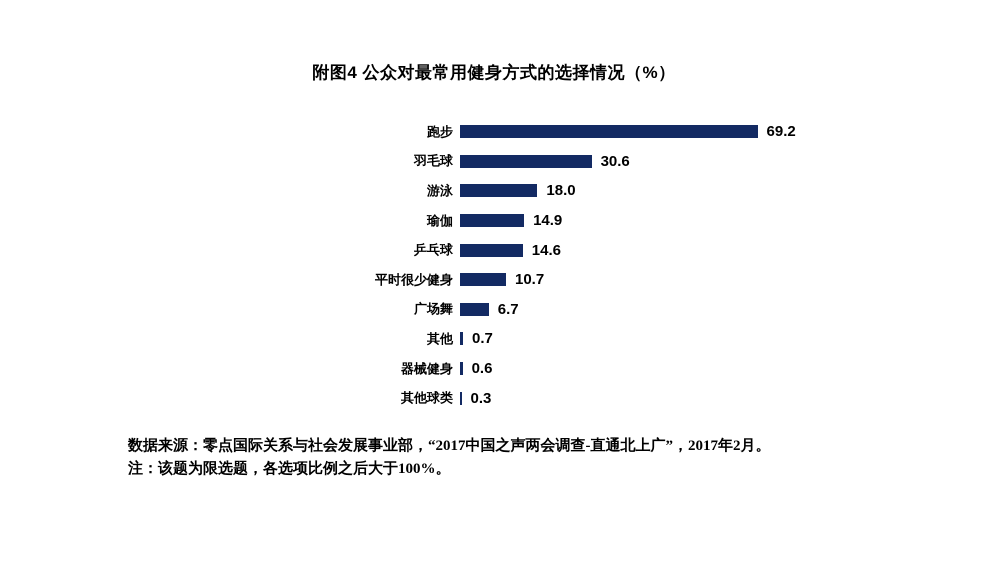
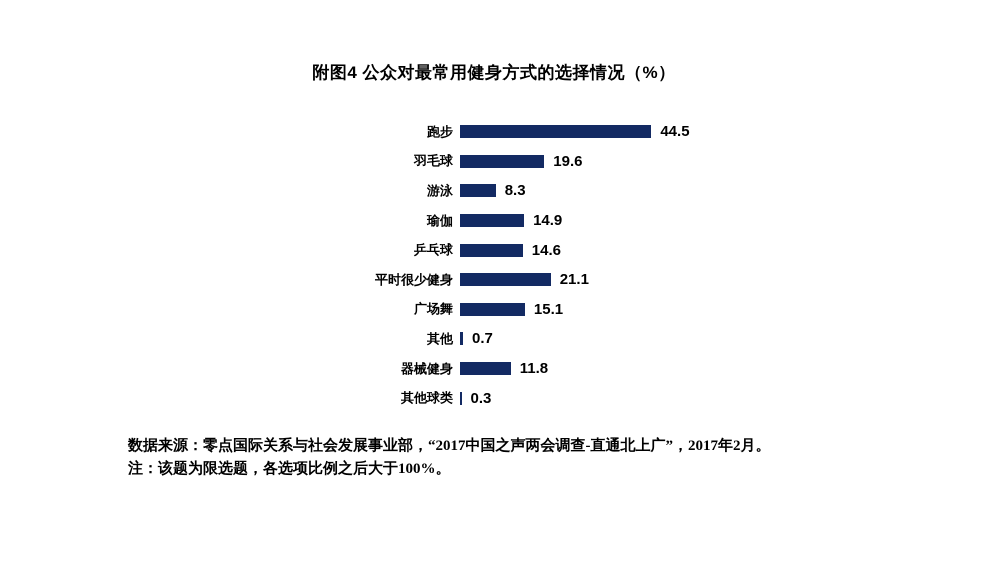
跑步: 69.2 -> 44.5
羽毛球: 30.6 -> 19.6
游泳: 18.0 -> 8.3
平时很少健身: 10.7 -> 21.1
广场舞: 6.7 -> 15.1
器械健身: 0.6 -> 11.8
